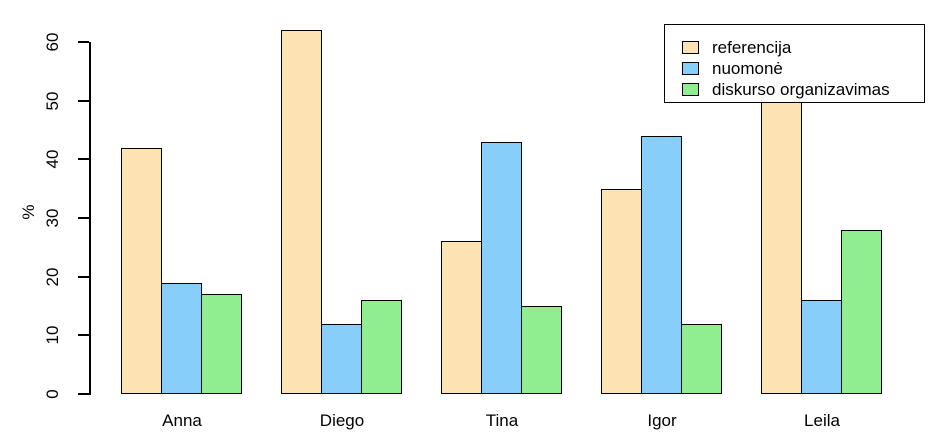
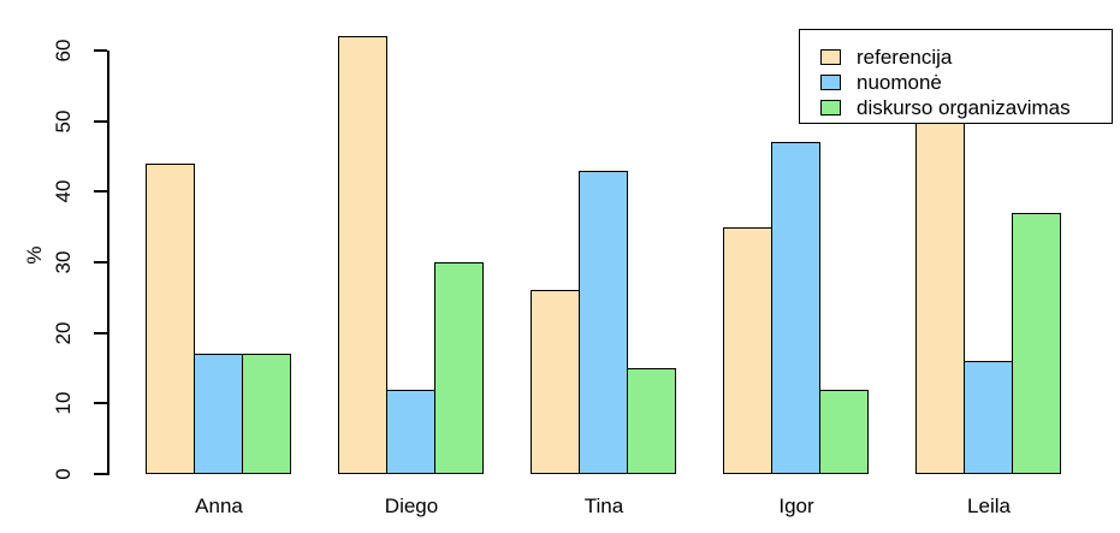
referencija/Anna: 42 -> 44
nuomonė/Anna: 19 -> 17
diskurso organizavimas/Diego: 16 -> 30
nuomonė/Igor: 44 -> 47
diskurso organizavimas/Leila: 28 -> 37
